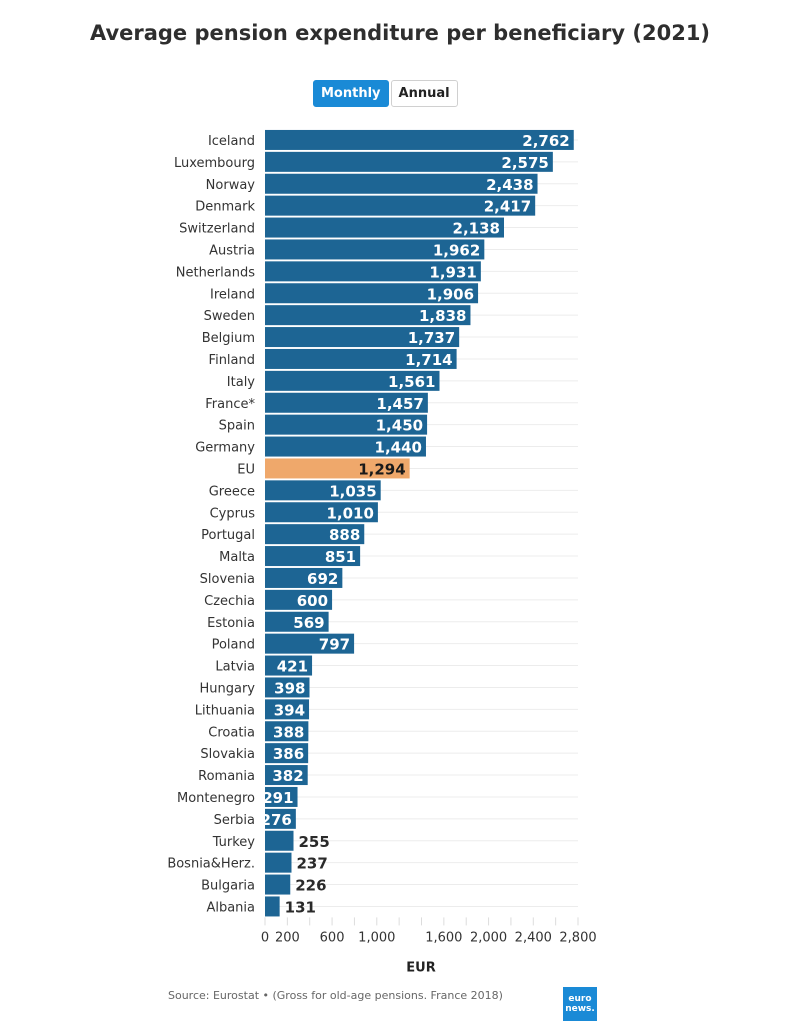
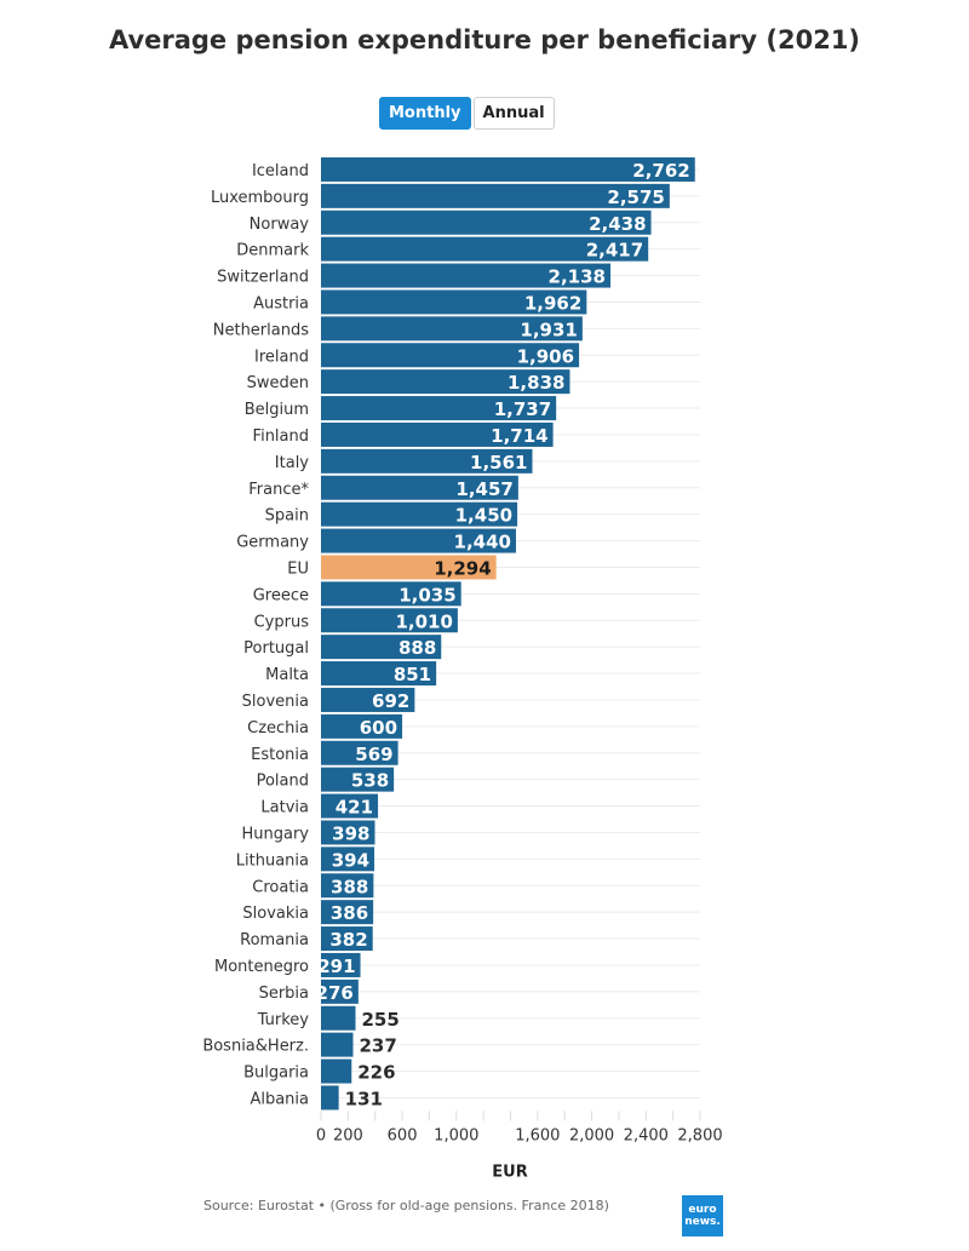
Poland: 797 -> 538
